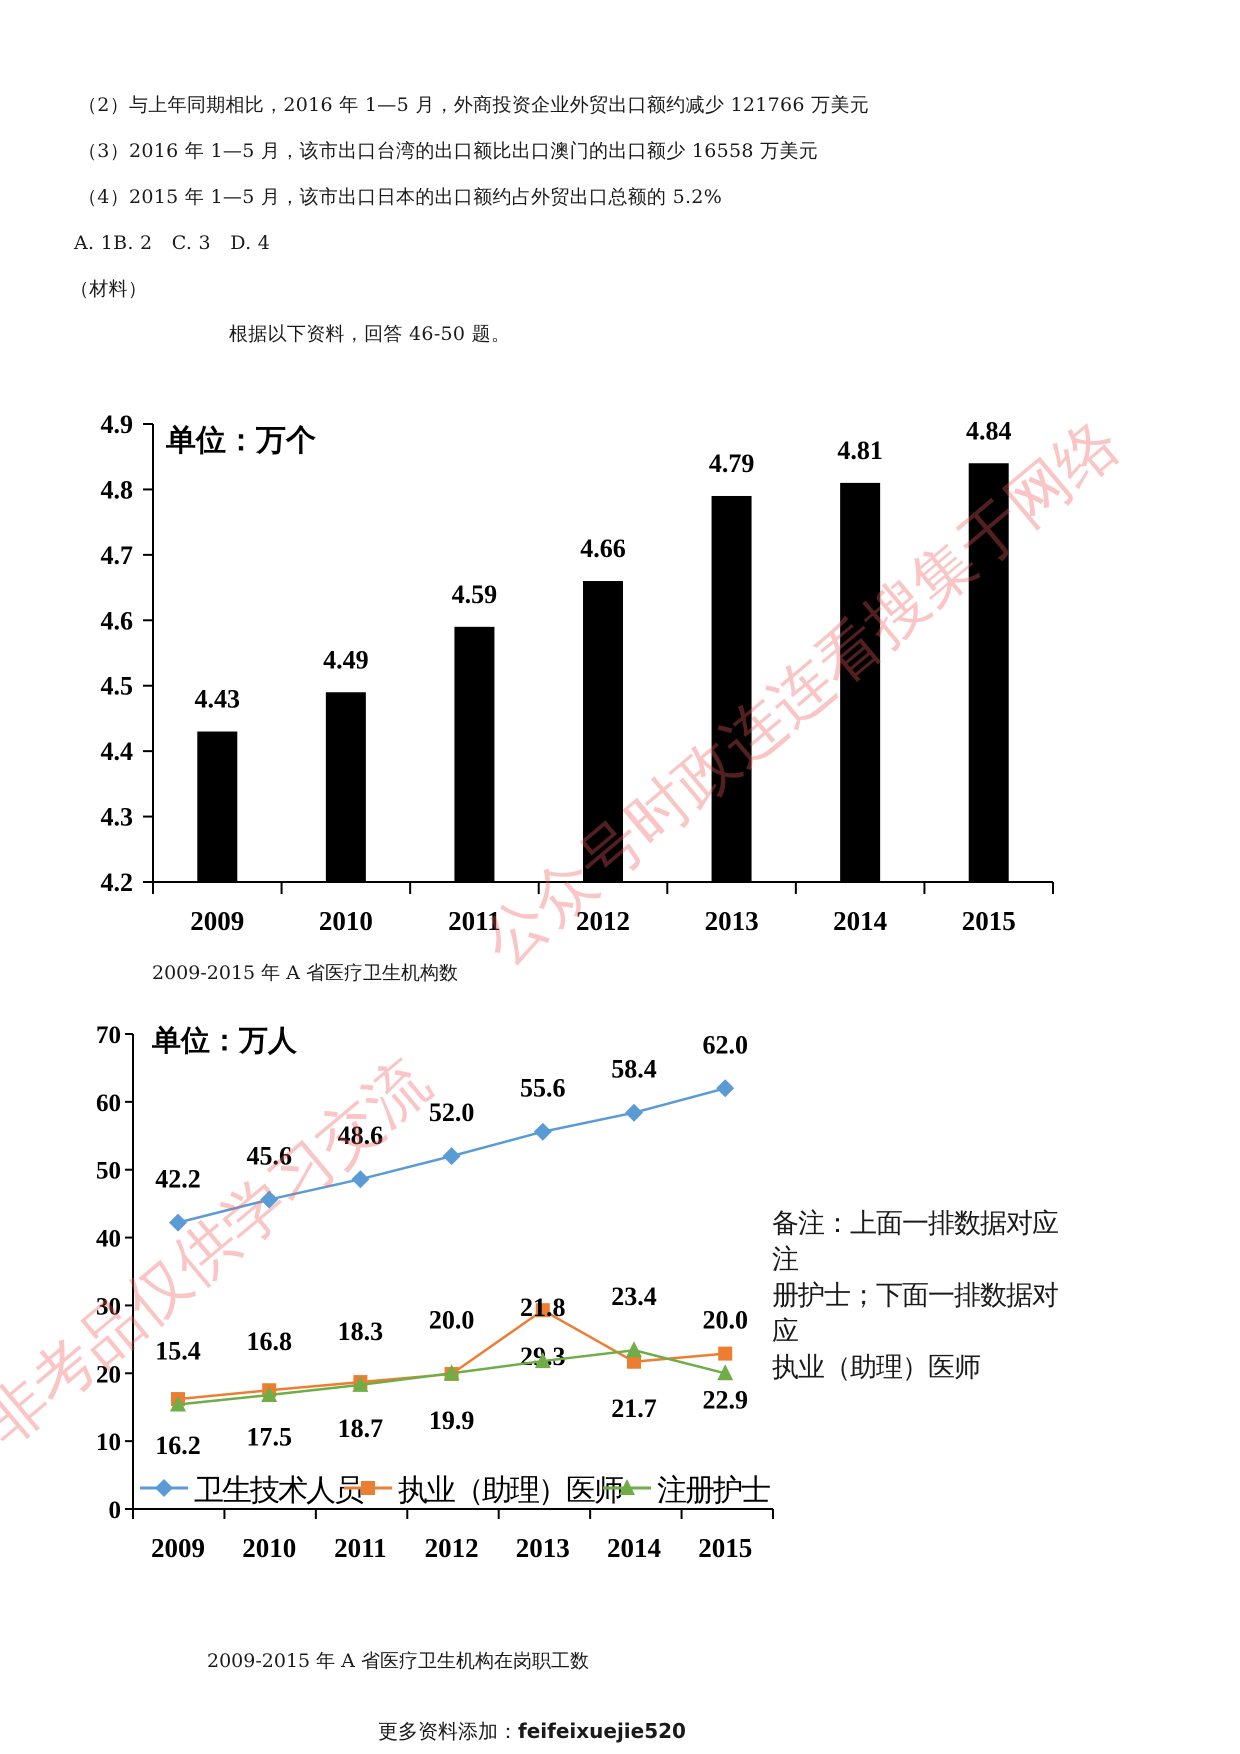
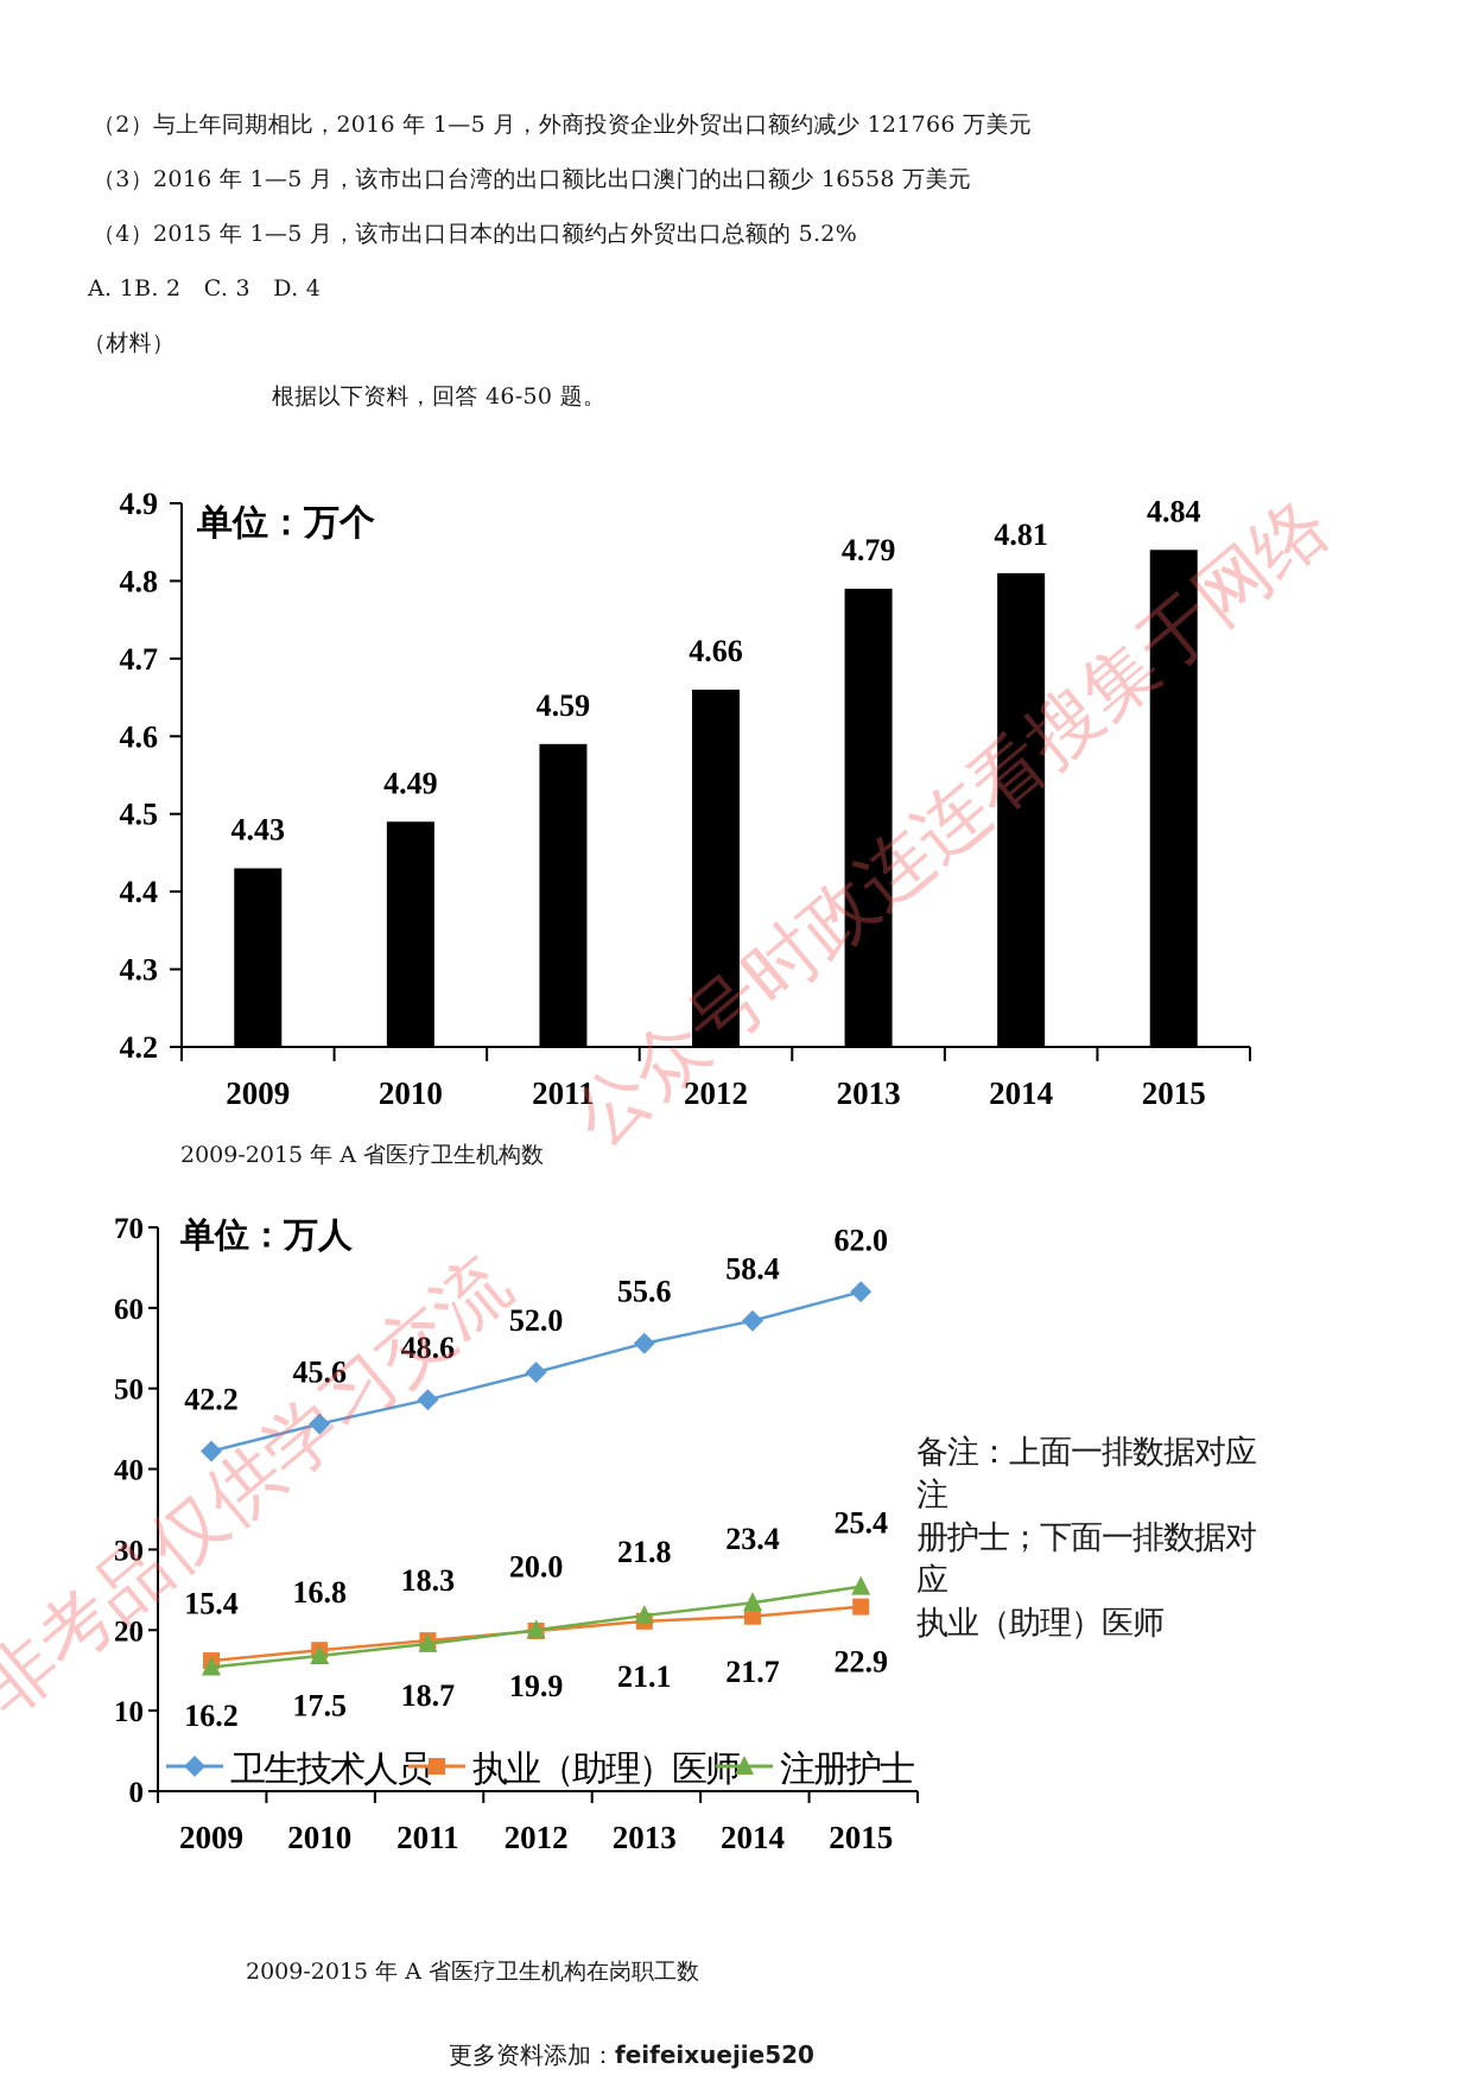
2009-2015 年 A 省医疗卫生机构在岗职工数/执业（助理）医师/2013: 29.3 -> 21.1
2009-2015 年 A 省医疗卫生机构在岗职工数/注册护士/2015: 20.0 -> 25.4
